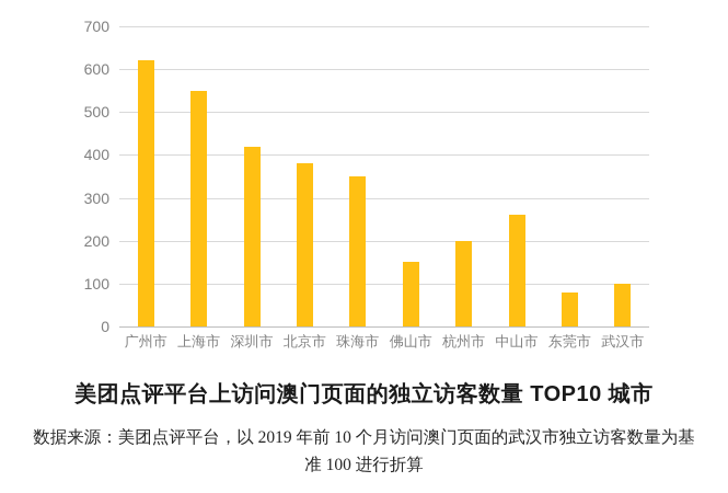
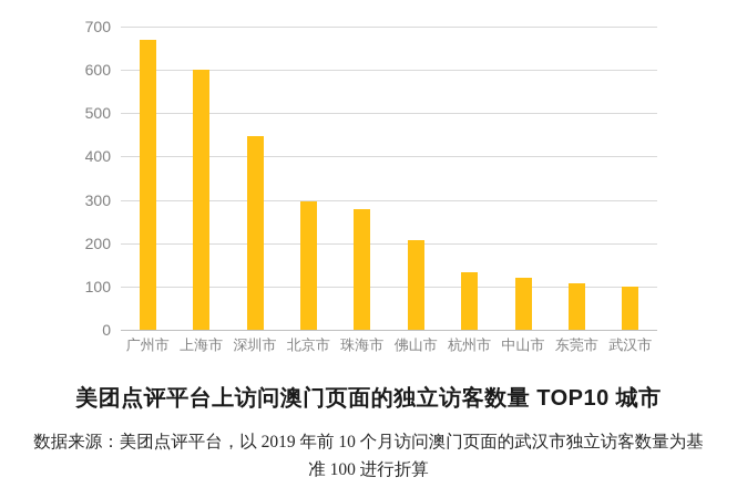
广州市: 620 -> 670
上海市: 550 -> 600
深圳市: 420 -> 450
北京市: 380 -> 300
珠海市: 350 -> 280
佛山市: 150 -> 210
杭州市: 200 -> 130
中山市: 260 -> 120
东莞市: 80 -> 110
